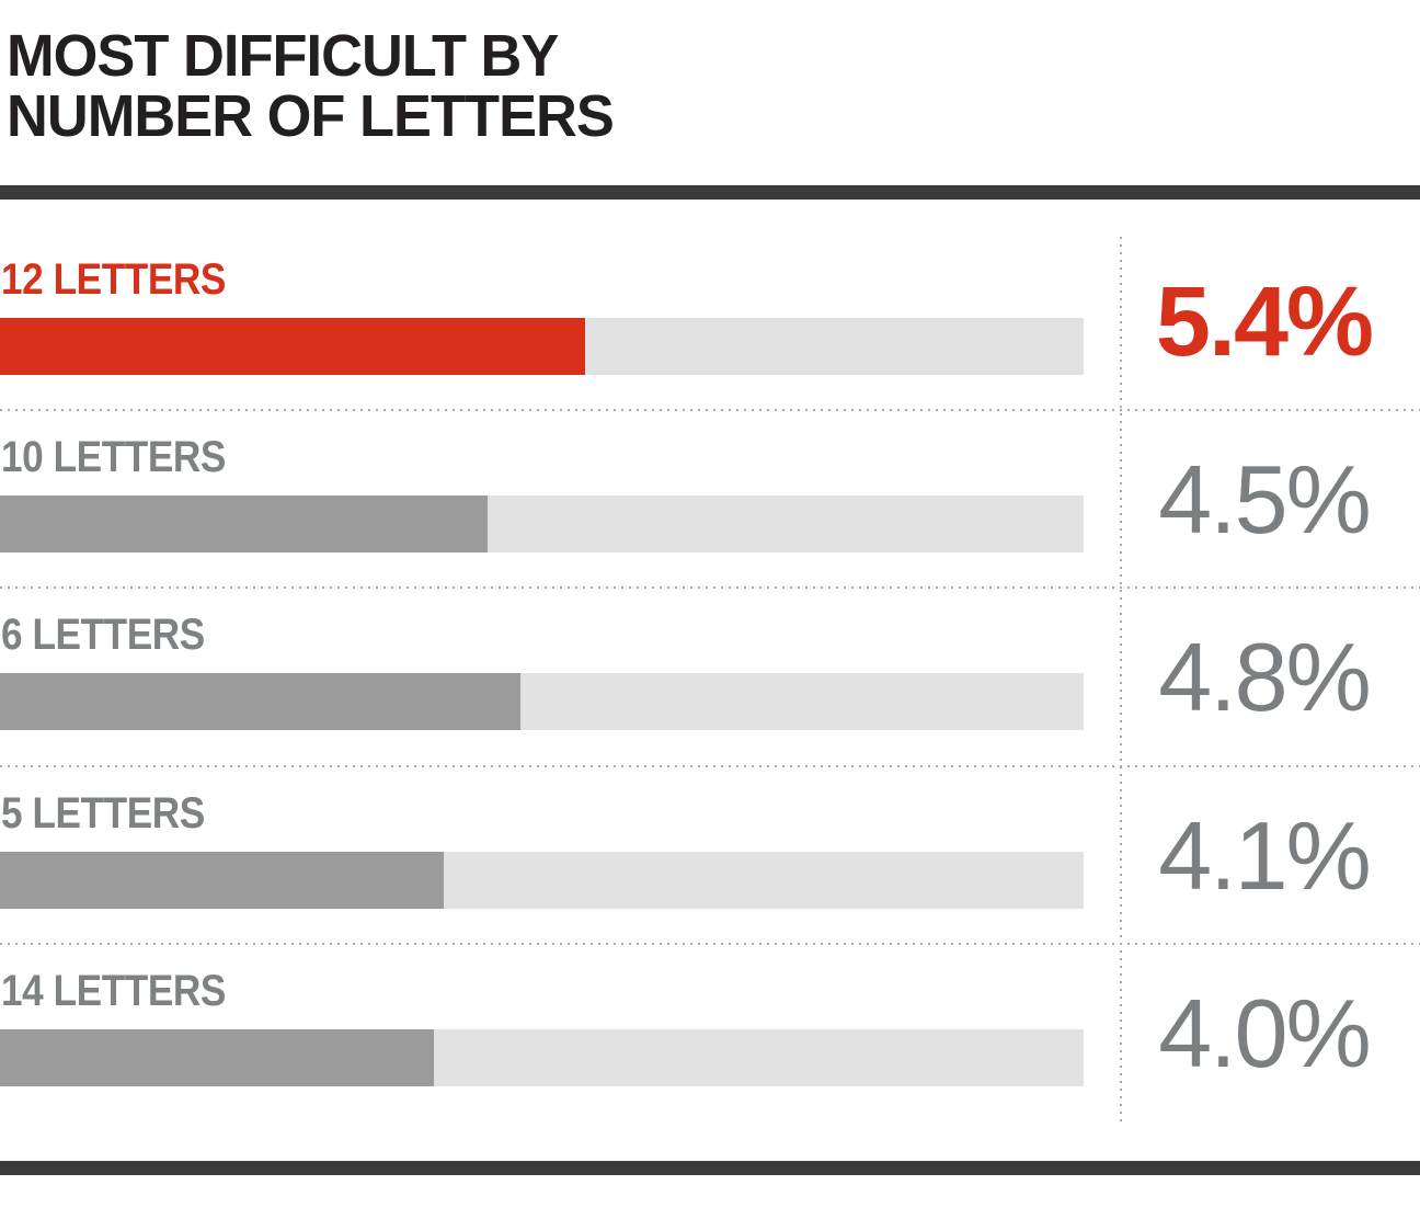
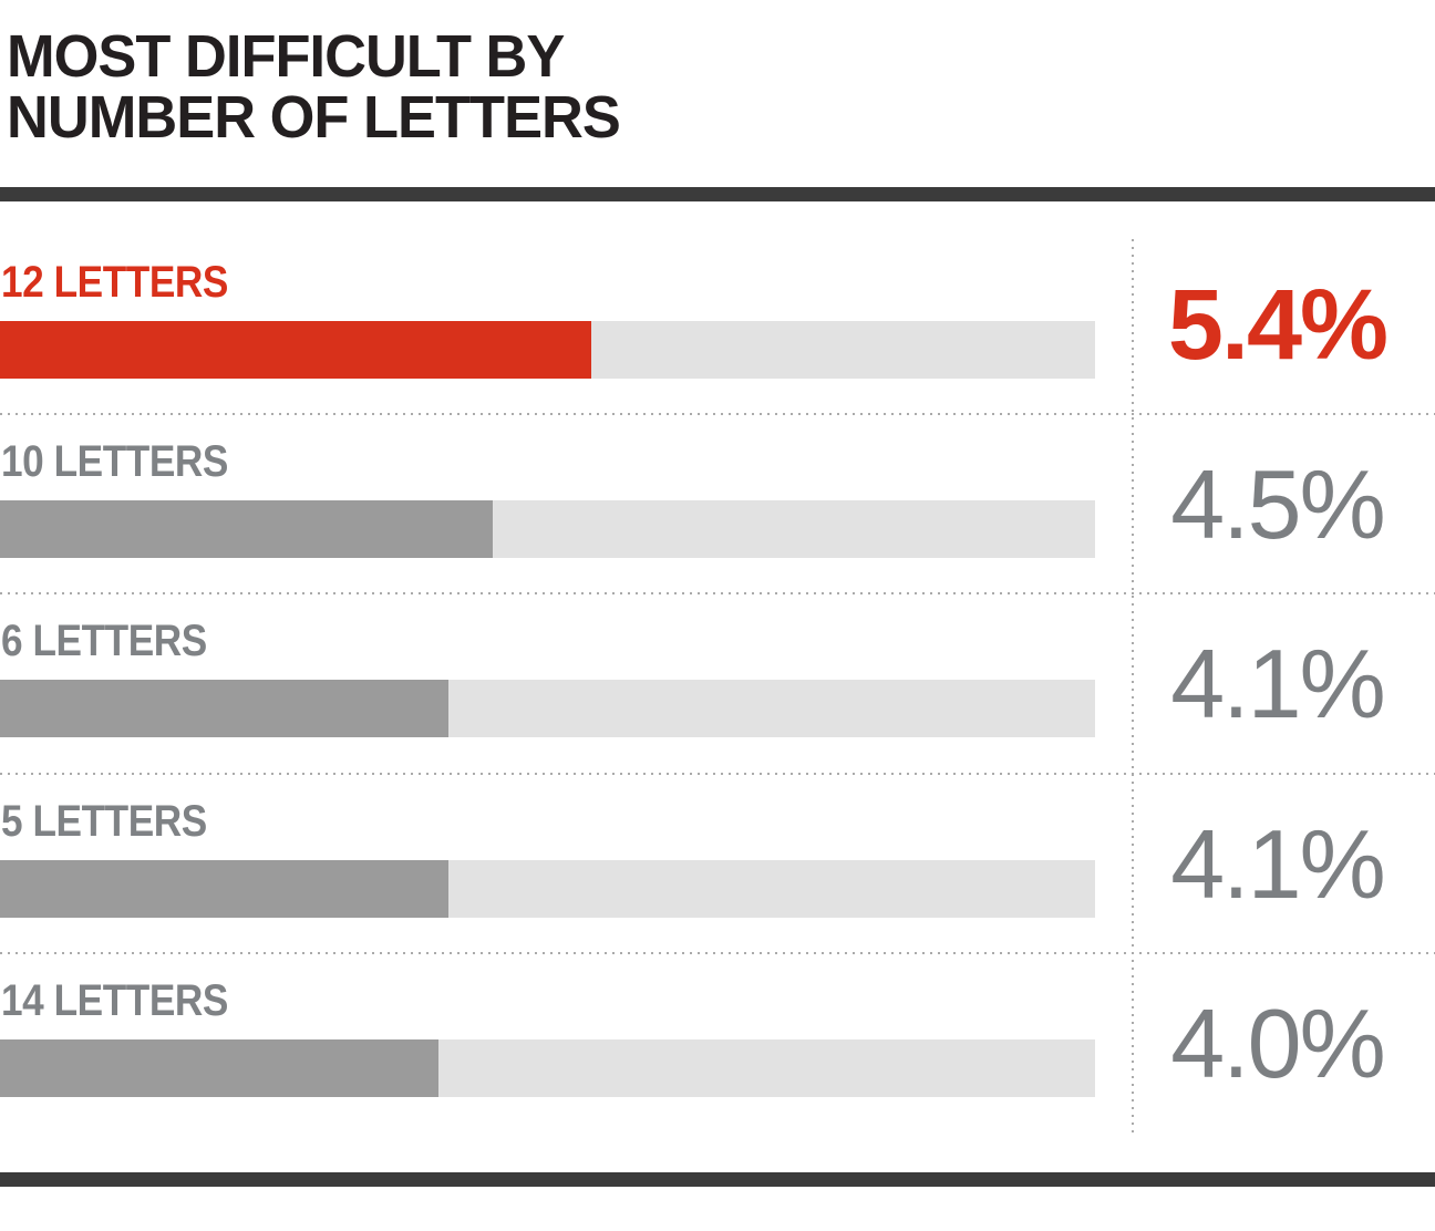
6 LETTERS: 4.8% -> 4.1%
